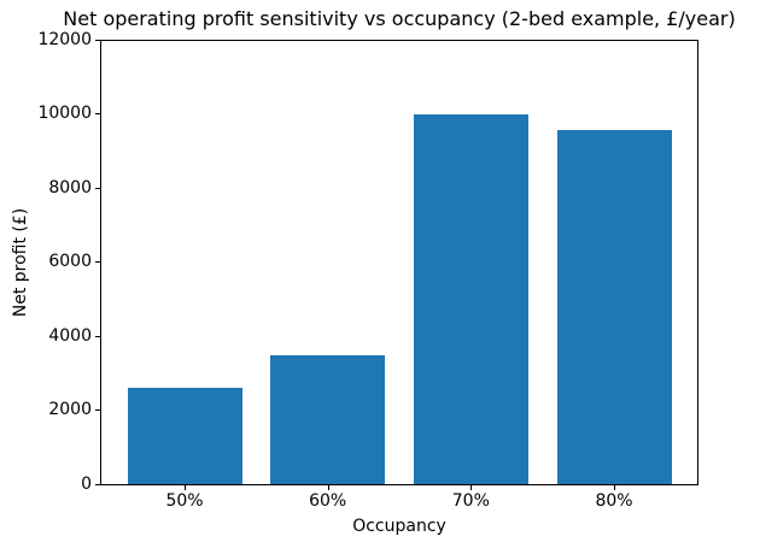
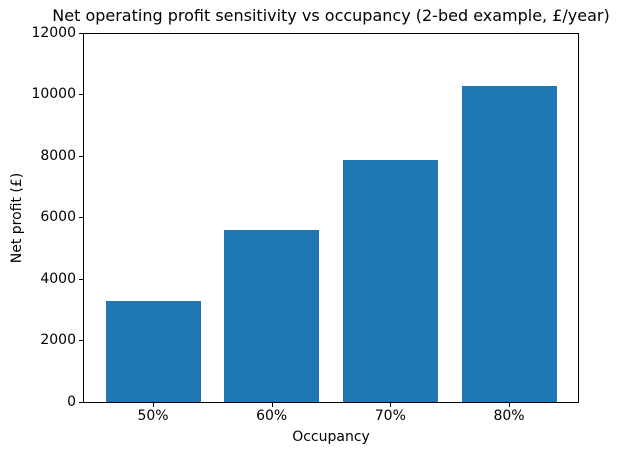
50%: 2600 -> 3300
60%: 3500 -> 5600
70%: 10000 -> 7900
80%: 9600 -> 10300
